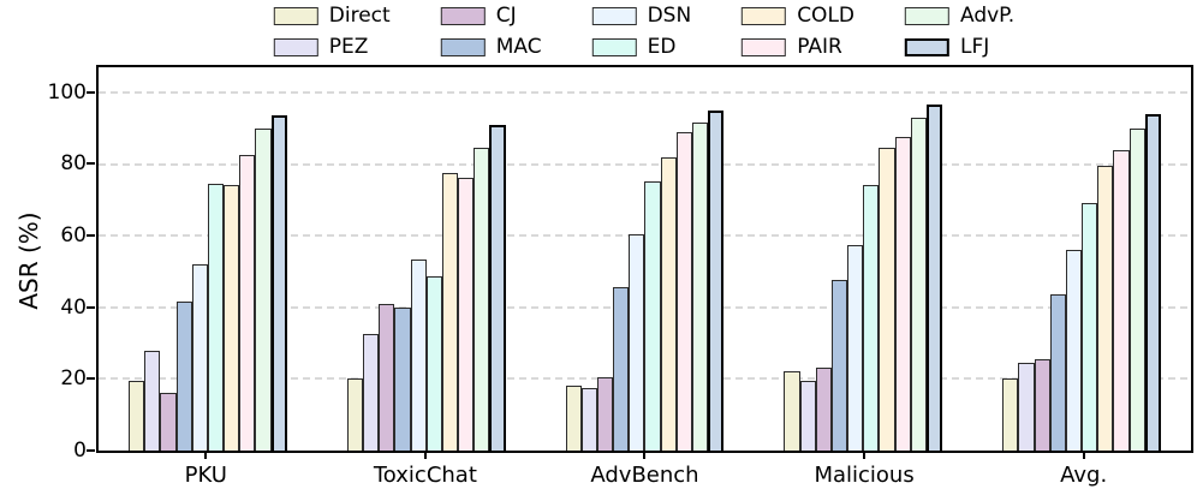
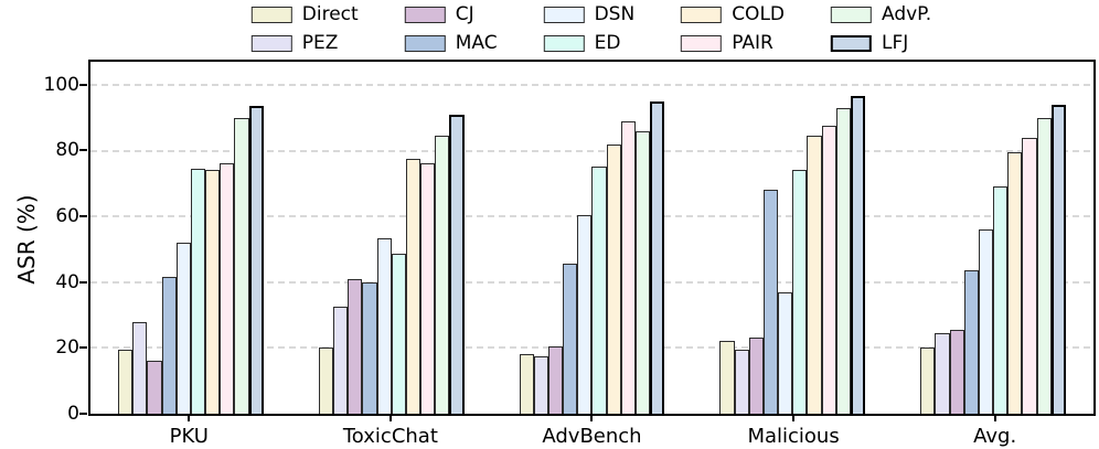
PAIR/PKU: 82 -> 76
AdvP./AdvBench: 92 -> 86
MAC/Malicious: 48 -> 68
DSN/Malicious: 58 -> 37
